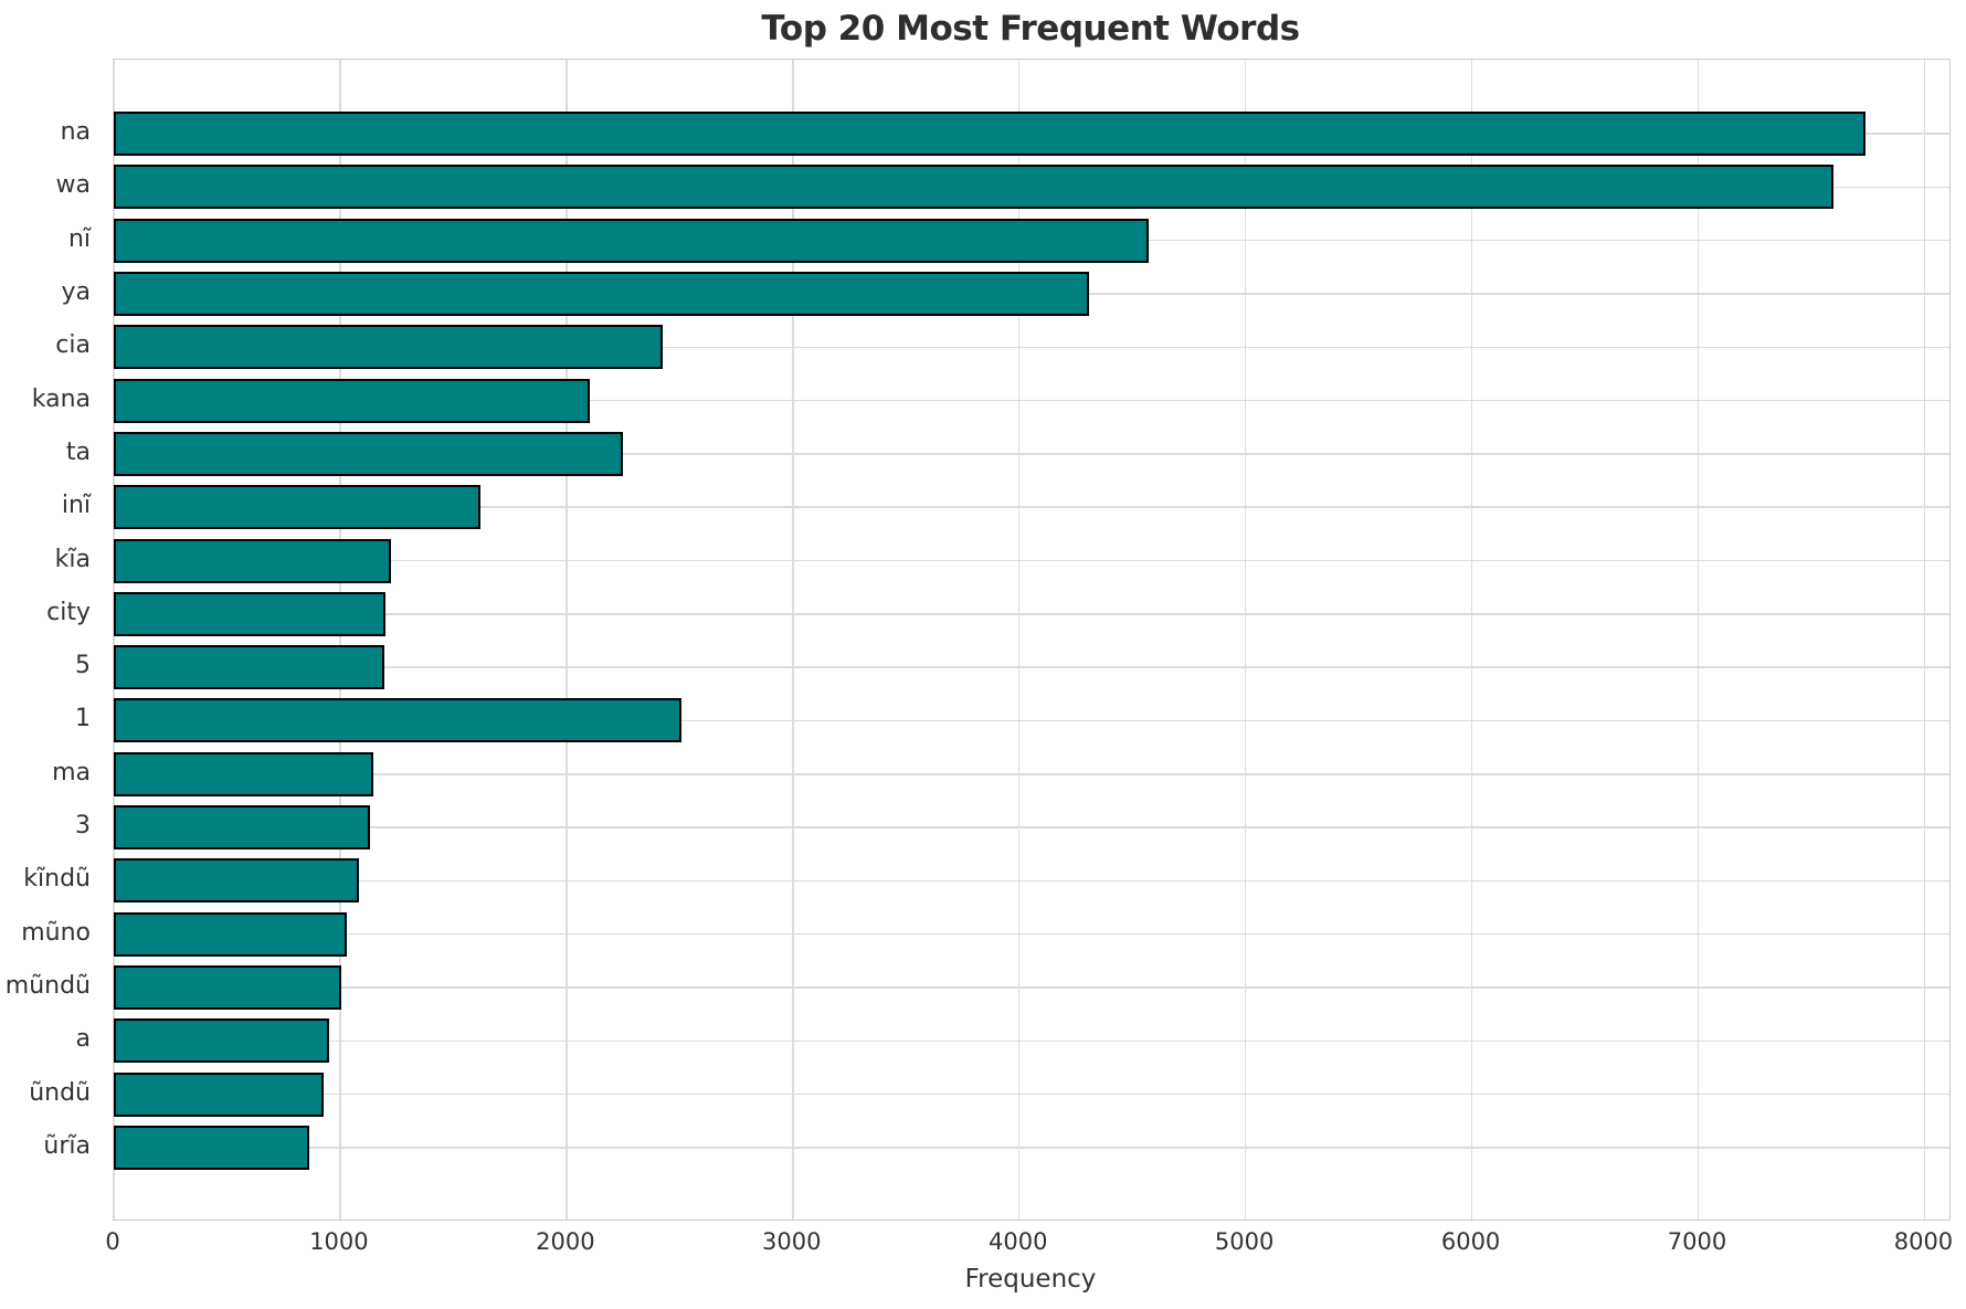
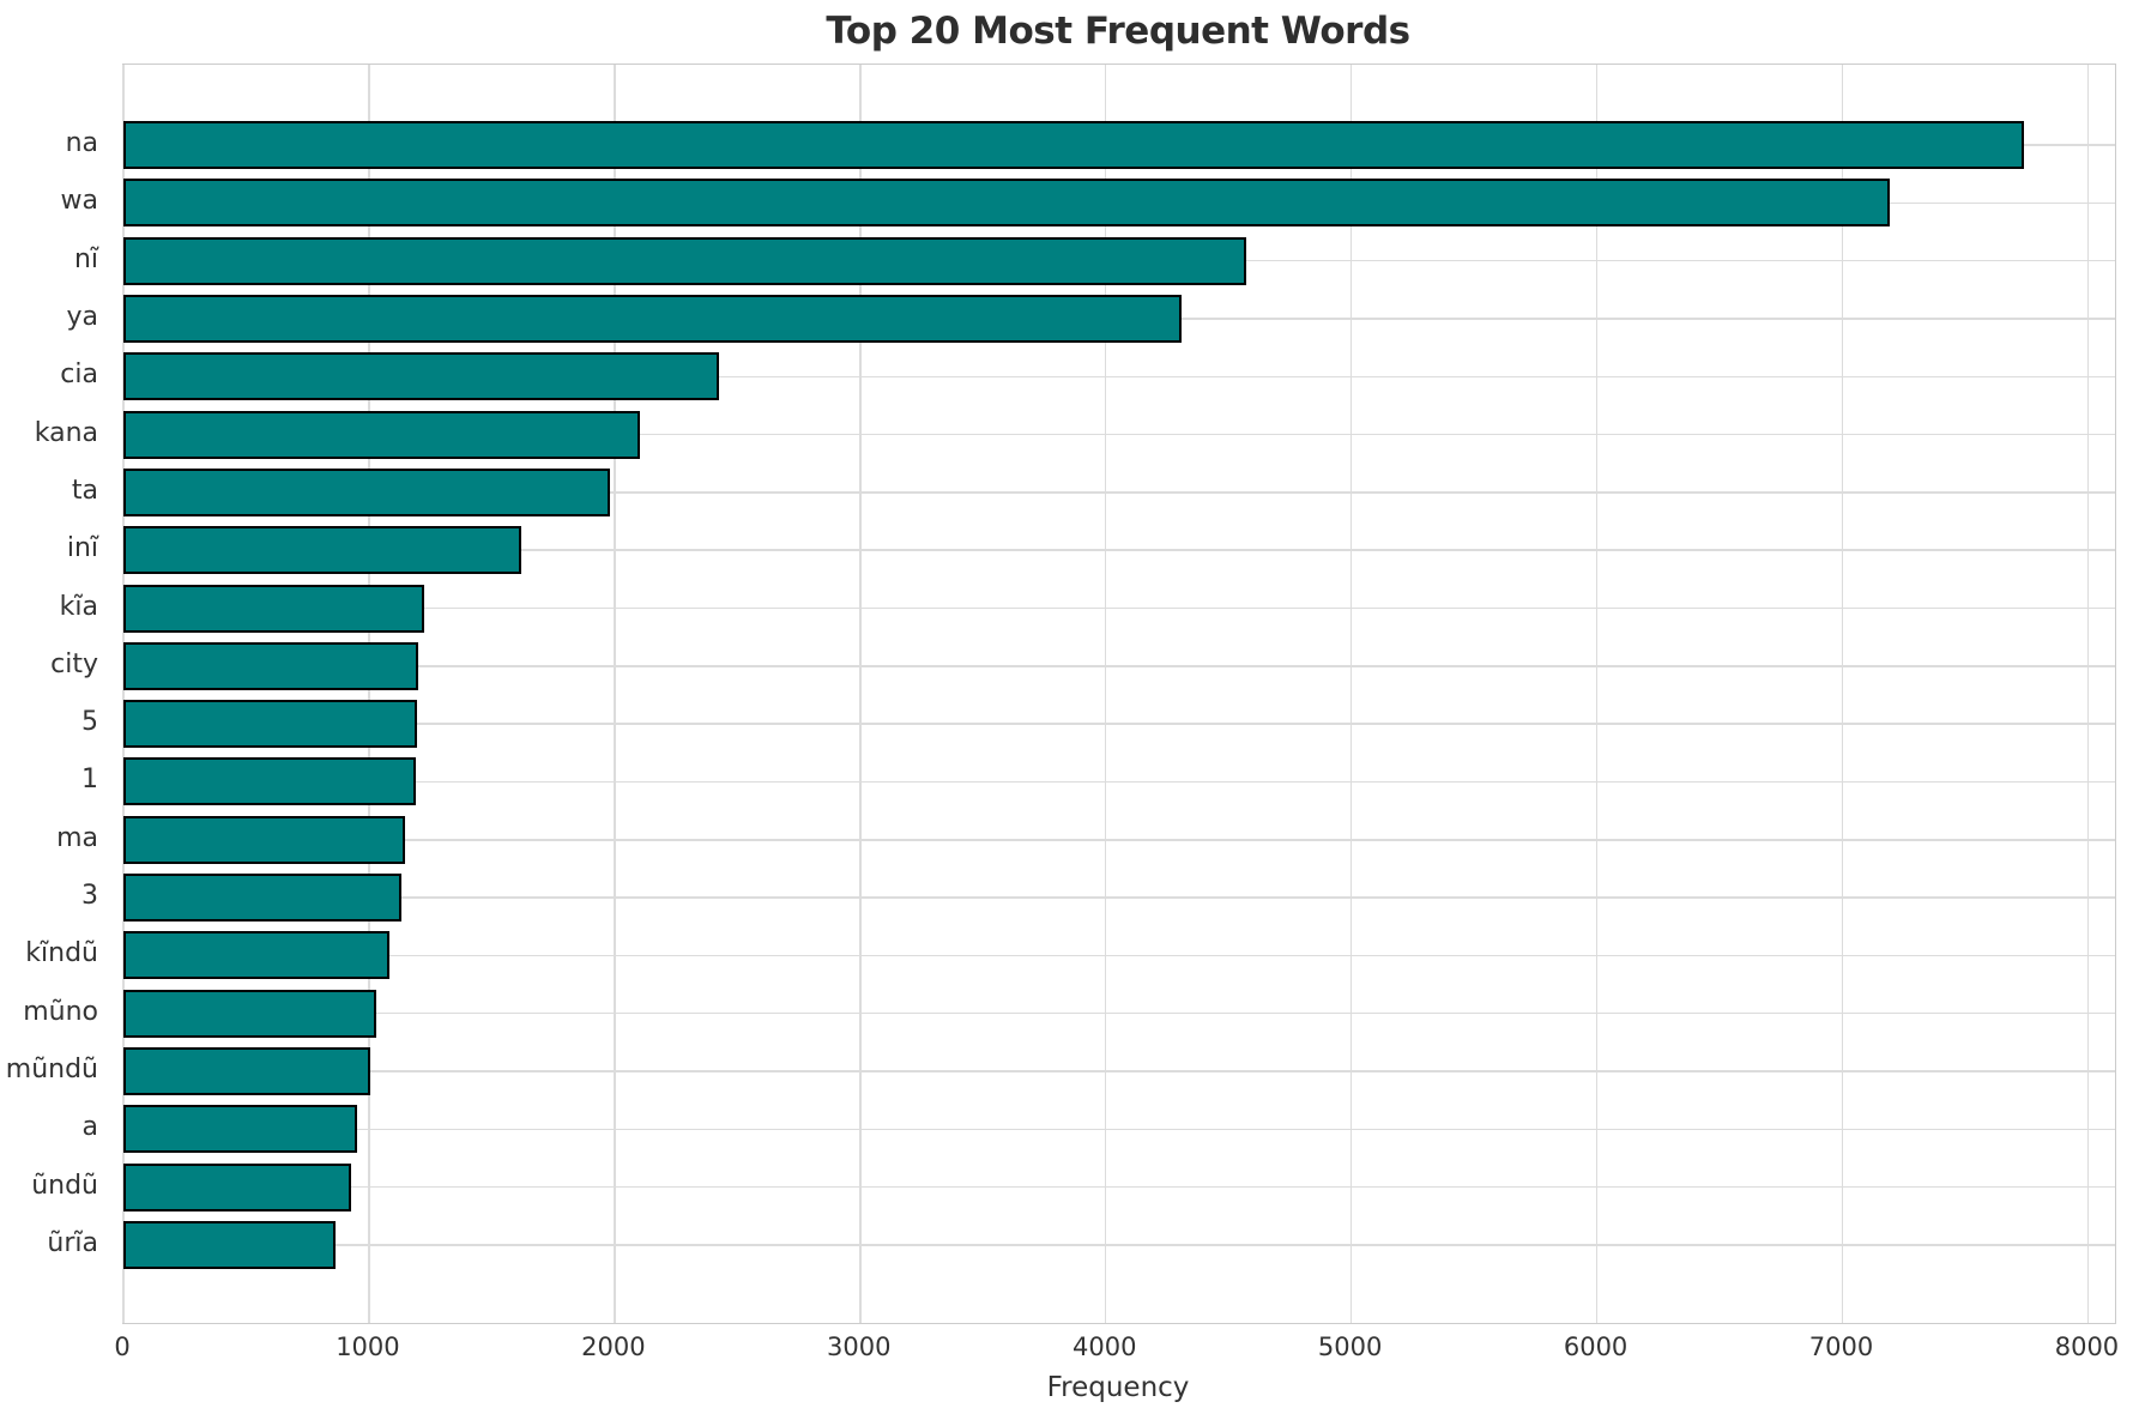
wa: 7600 -> 7200
ta: 2250 -> 1980
1: 2510 -> 1190
